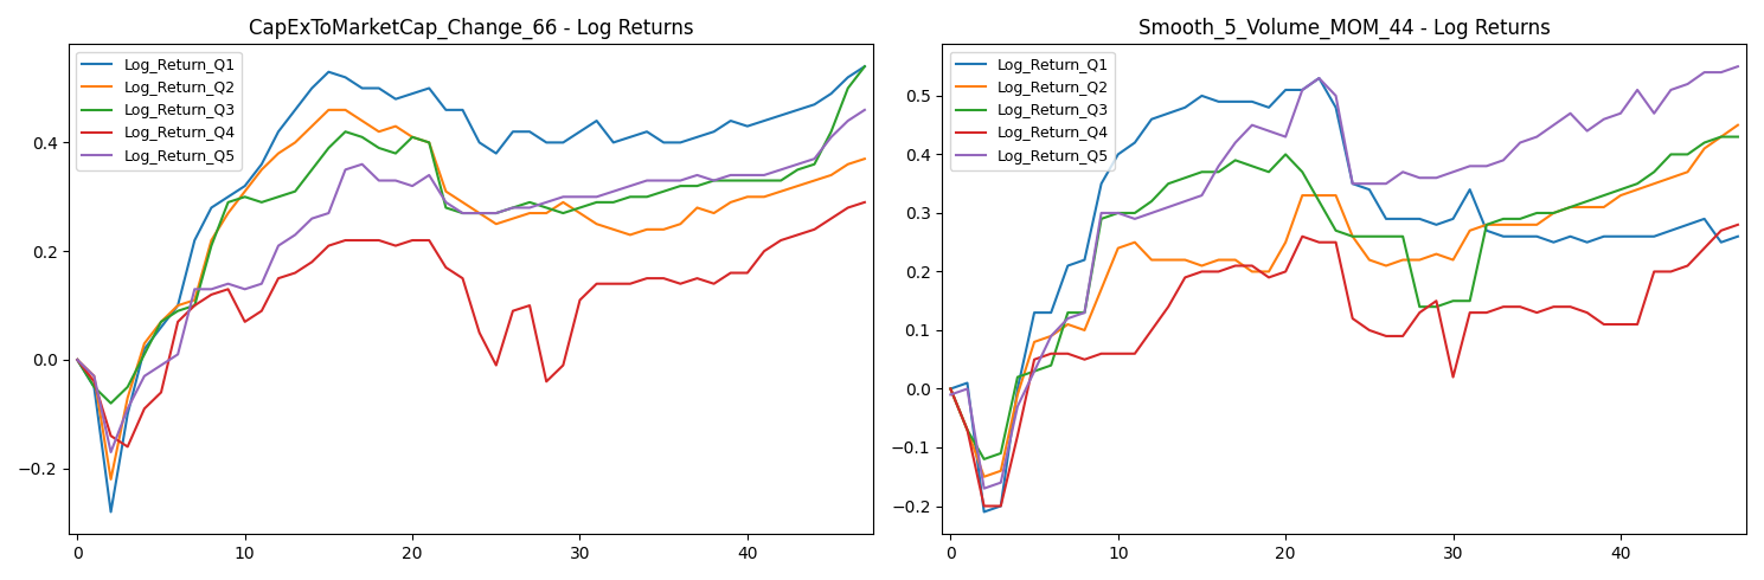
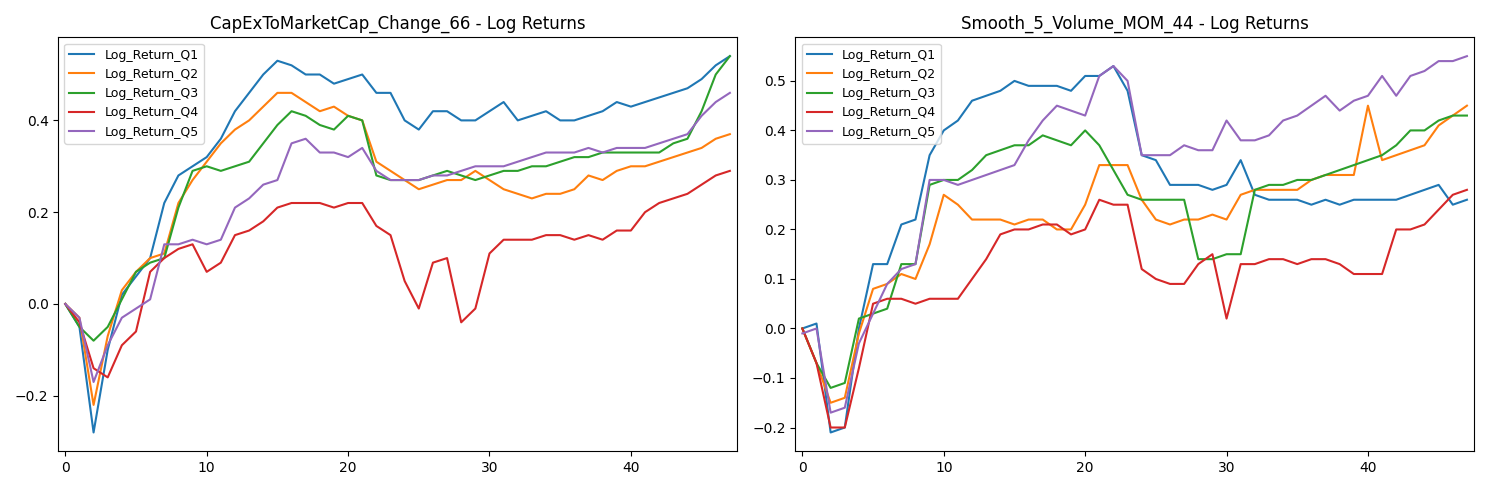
Smooth_5_Volume_MOM_44 - Log Returns/Log_Return_Q2/10: 0.24 -> 0.27
Smooth_5_Volume_MOM_44 - Log Returns/Log_Return_Q5/30: 0.37 -> 0.42
Smooth_5_Volume_MOM_44 - Log Returns/Log_Return_Q2/40: 0.33 -> 0.45
